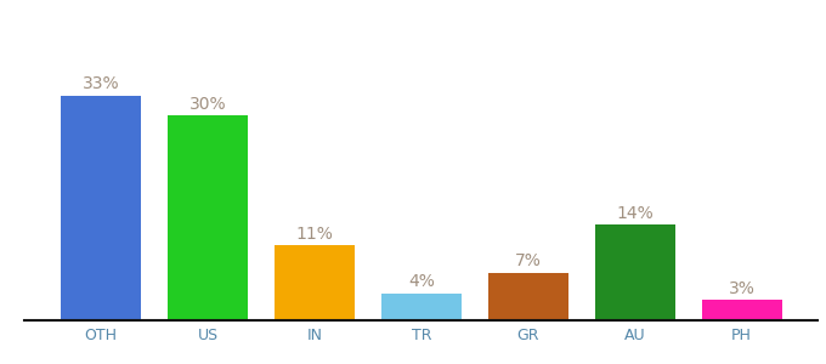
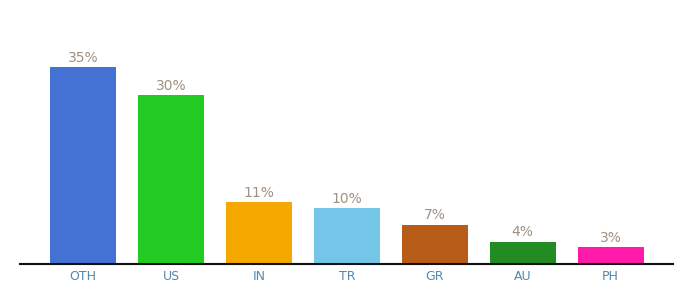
OTH: 33% -> 35%
TR: 4% -> 10%
AU: 14% -> 4%
